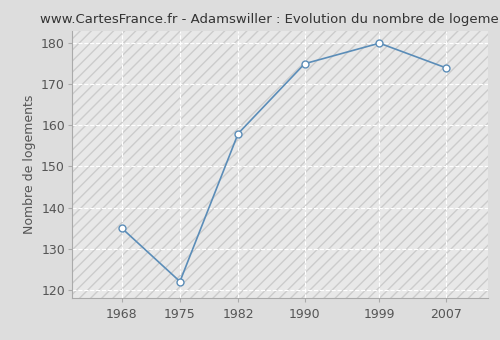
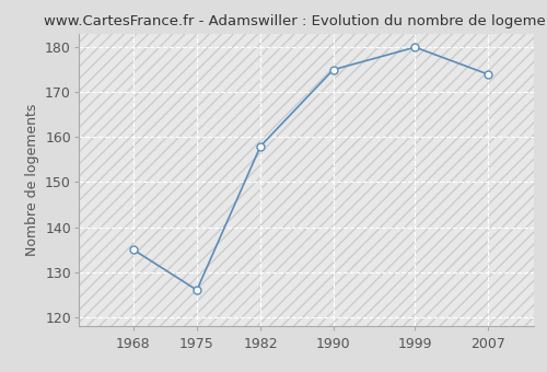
1975: 122 -> 126
